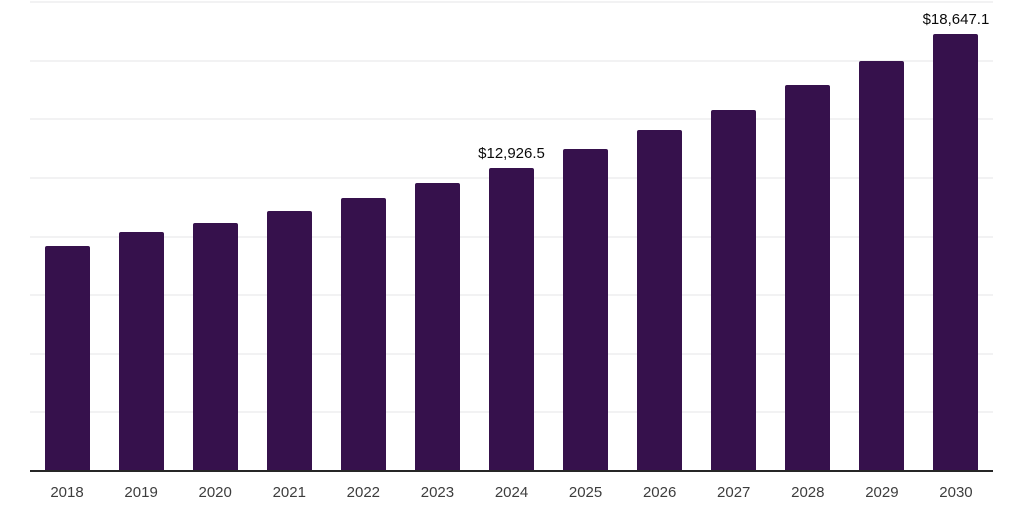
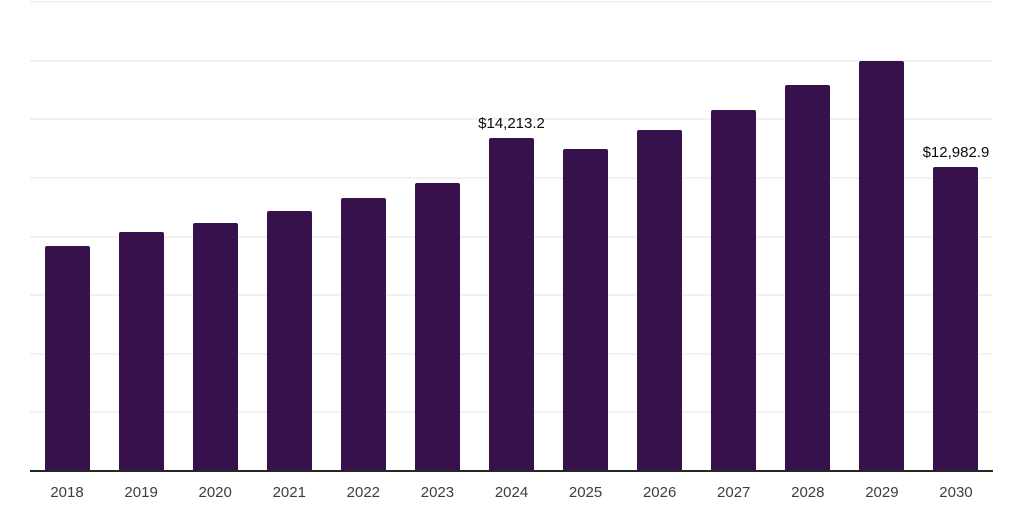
2024: $12,926.5 -> $14,213.2
2030: $18,647.1 -> $12,982.9
